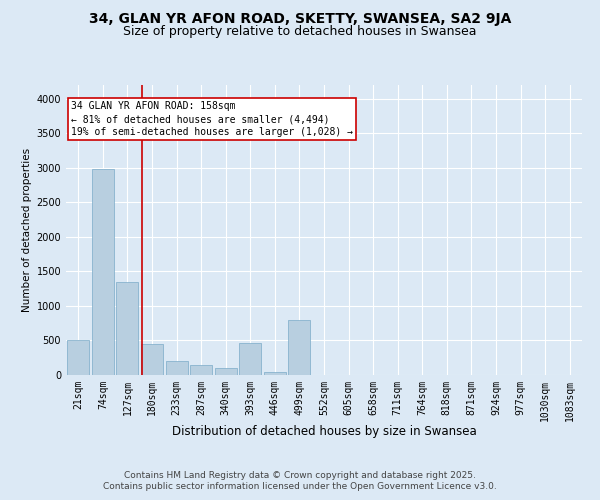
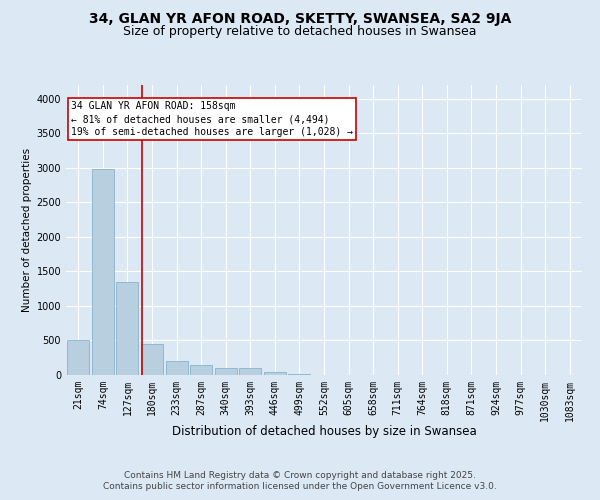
393sqm: 460 -> 100
499sqm: 800 -> 10
